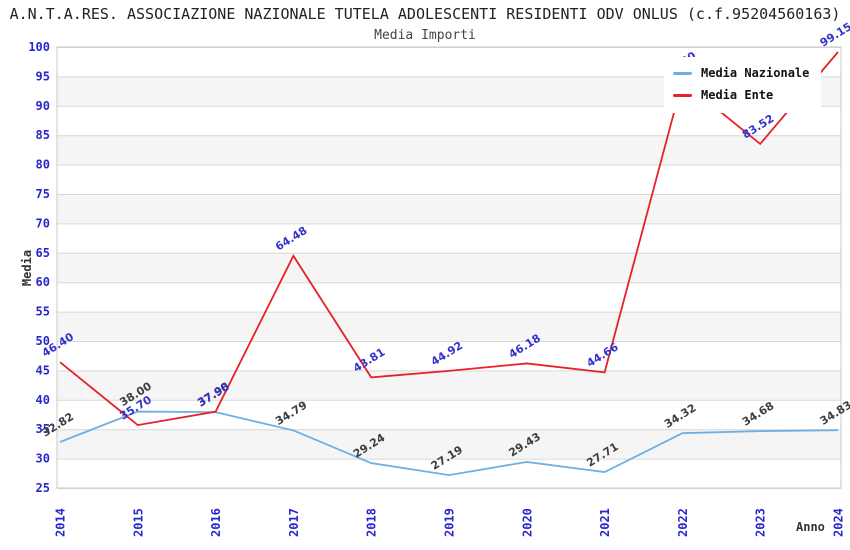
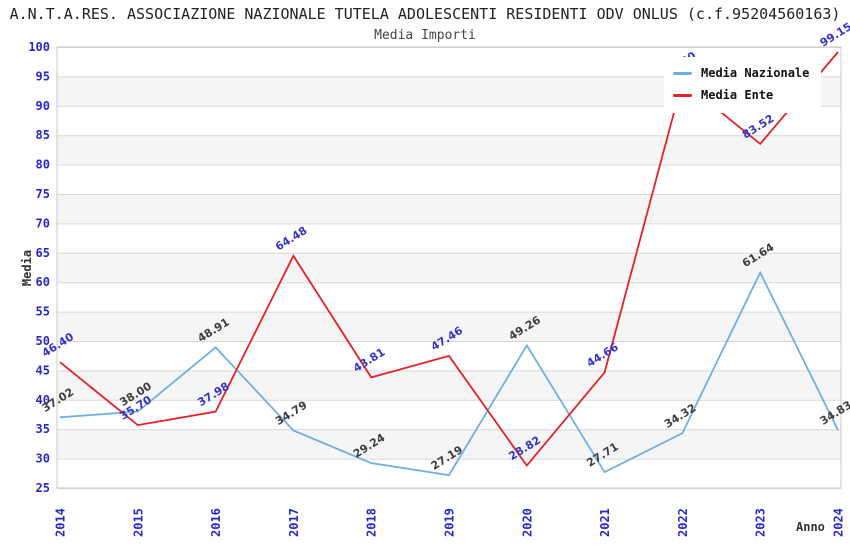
Media Nazionale/2014: 32.82 -> 37.02
Media Nazionale/2016: 37.90 -> 48.91
Media Ente/2019: 44.92 -> 47.46
Media Nazionale/2020: 29.43 -> 49.26
Media Ente/2020: 46.18 -> 28.82
Media Nazionale/2023: 34.68 -> 61.64
